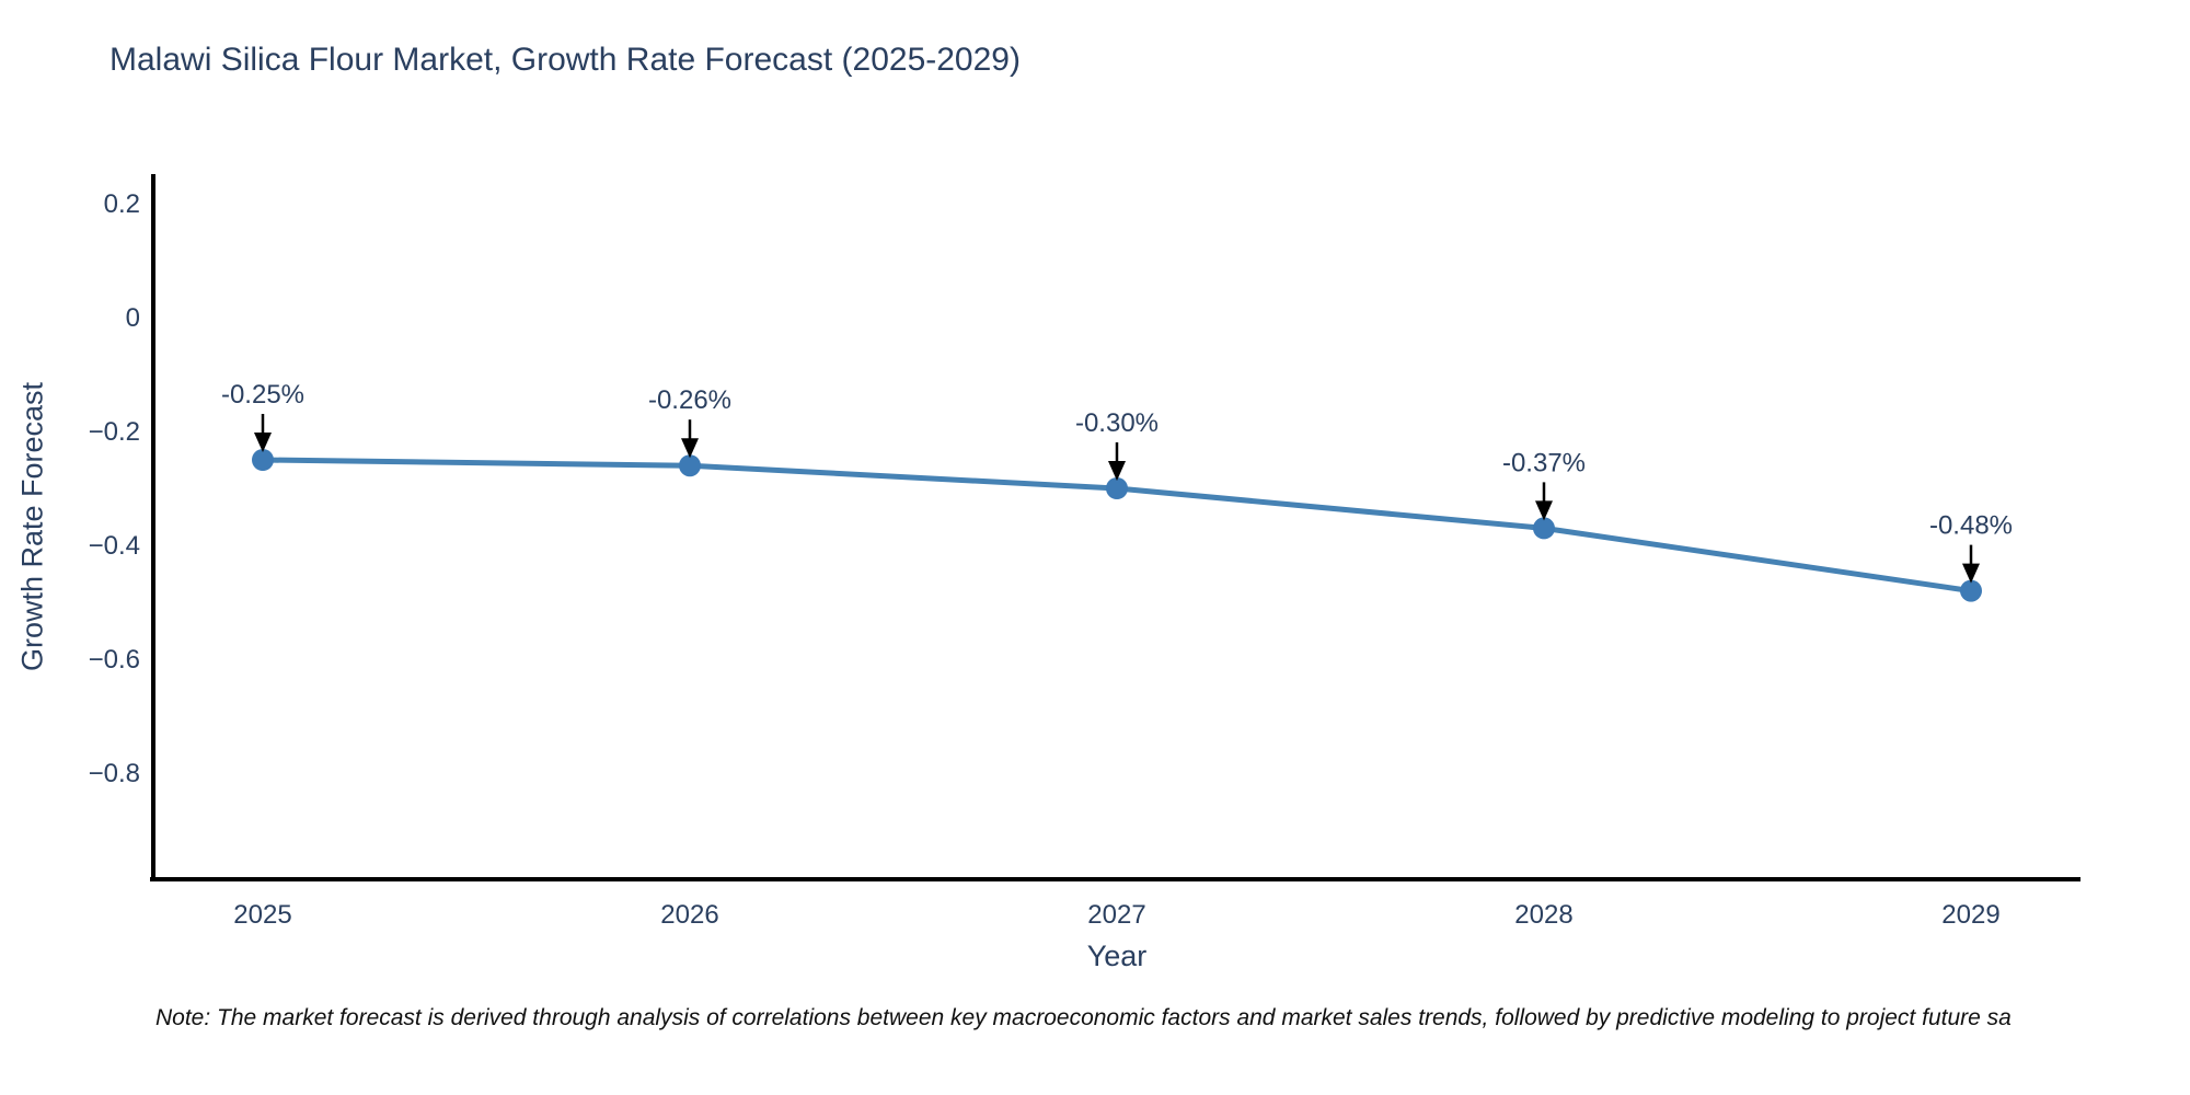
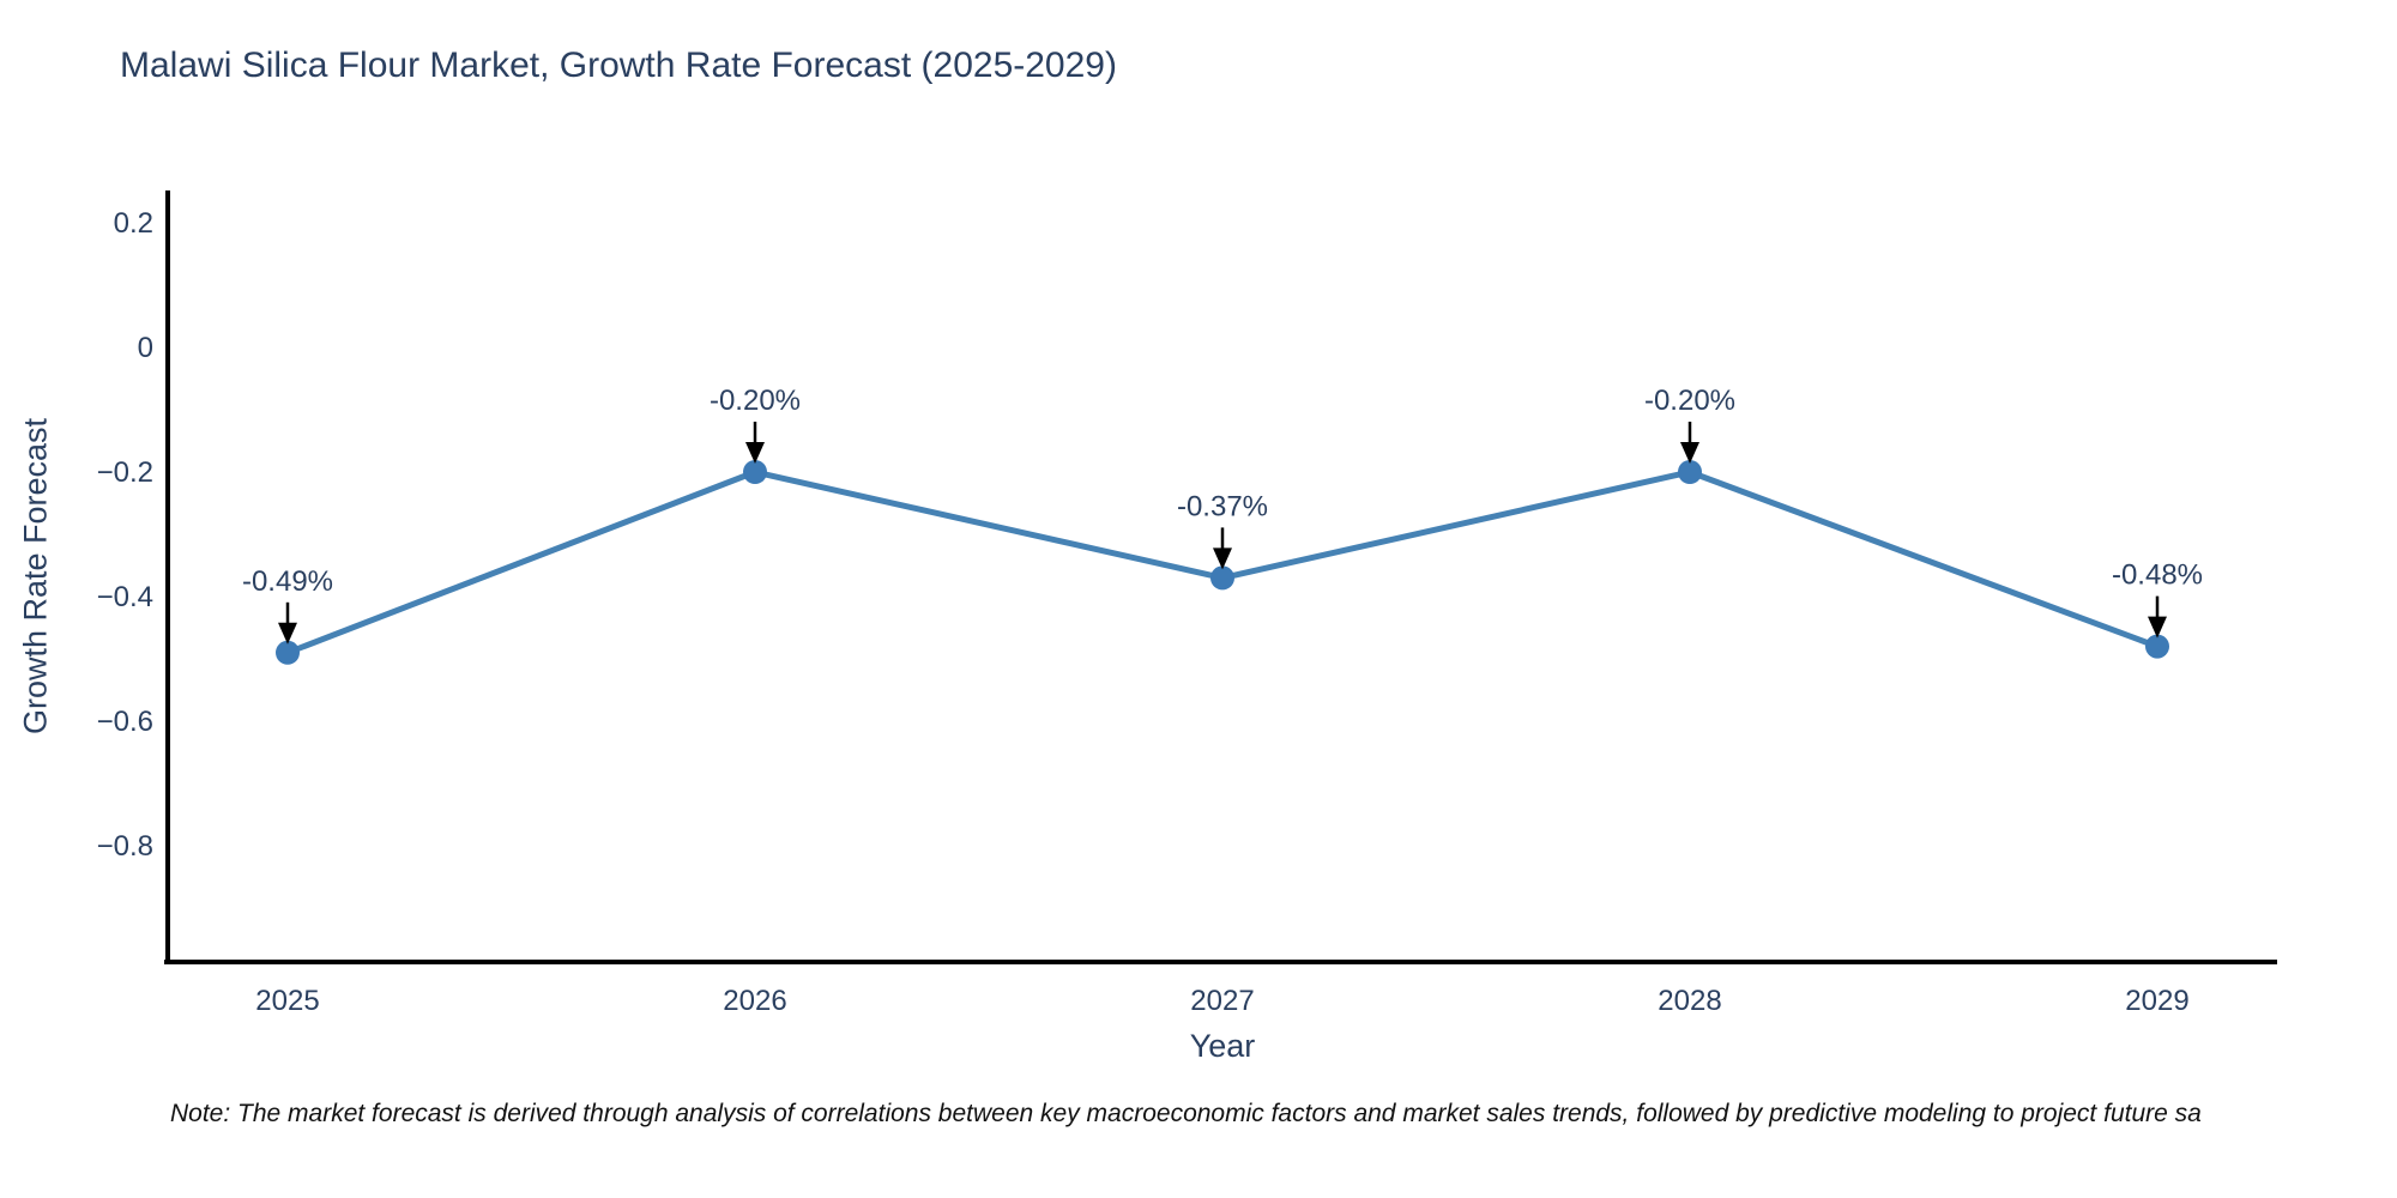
2025: -0.25% -> -0.49%
2026: -0.26% -> -0.20%
2027: -0.30% -> -0.37%
2028: -0.37% -> -0.20%
